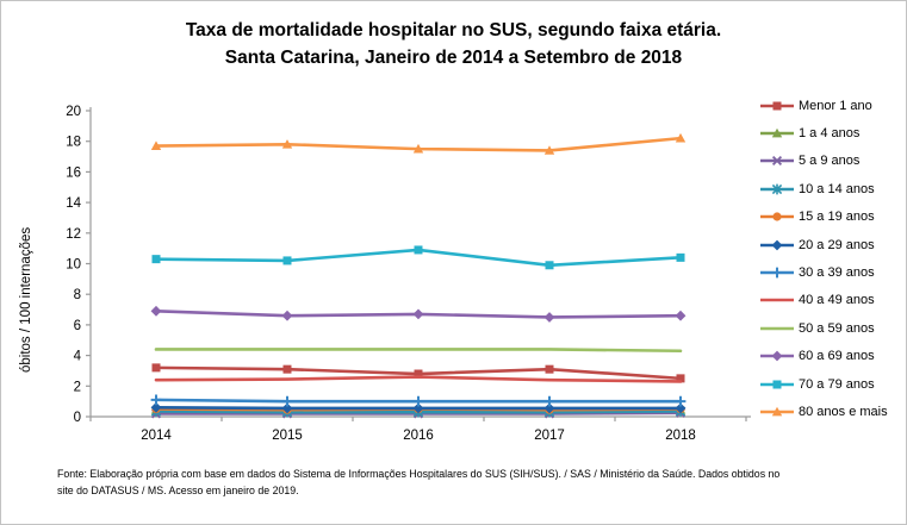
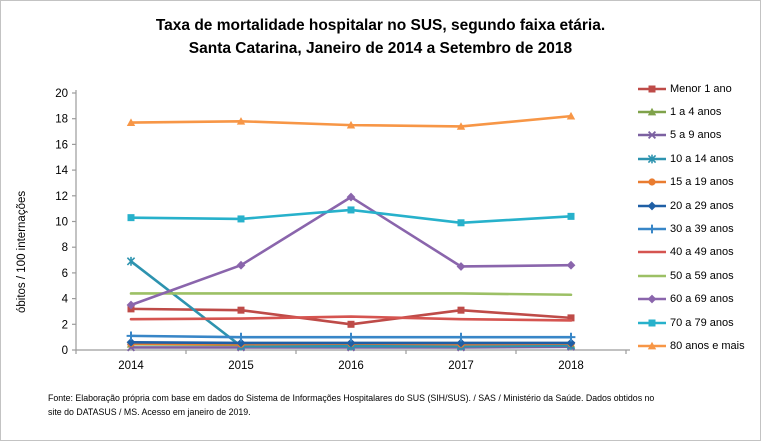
10 a 14 anos/2014: 0.3 -> 6.9
60 a 69 anos/2014: 6.9 -> 3.5
Menor 1 ano/2016: 2.8 -> 2.0
60 a 69 anos/2016: 6.7 -> 11.9
